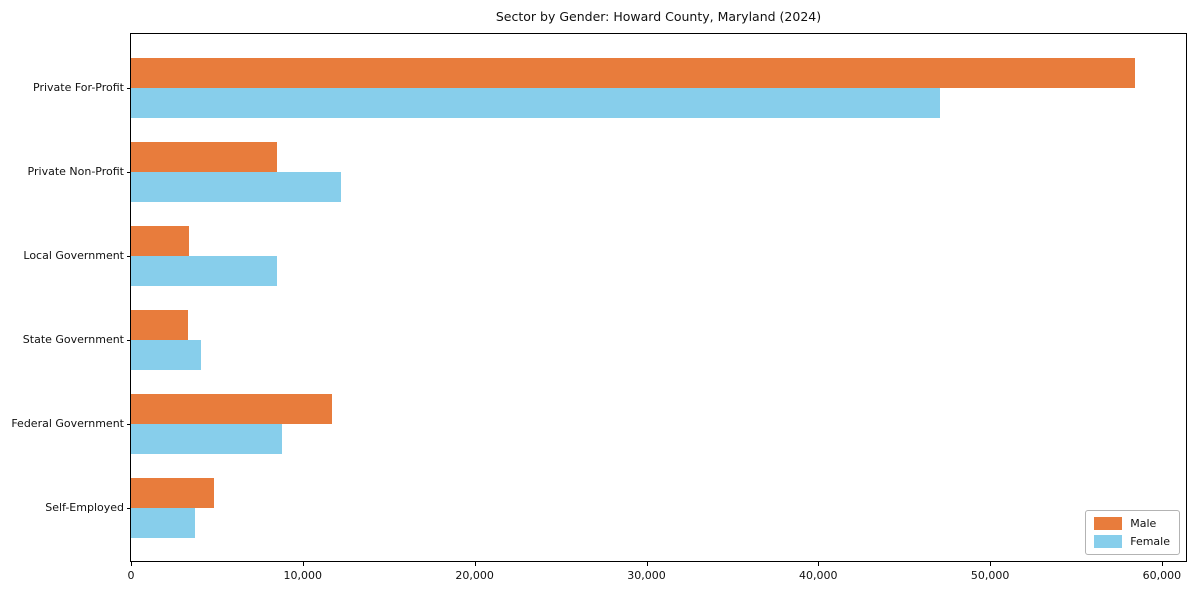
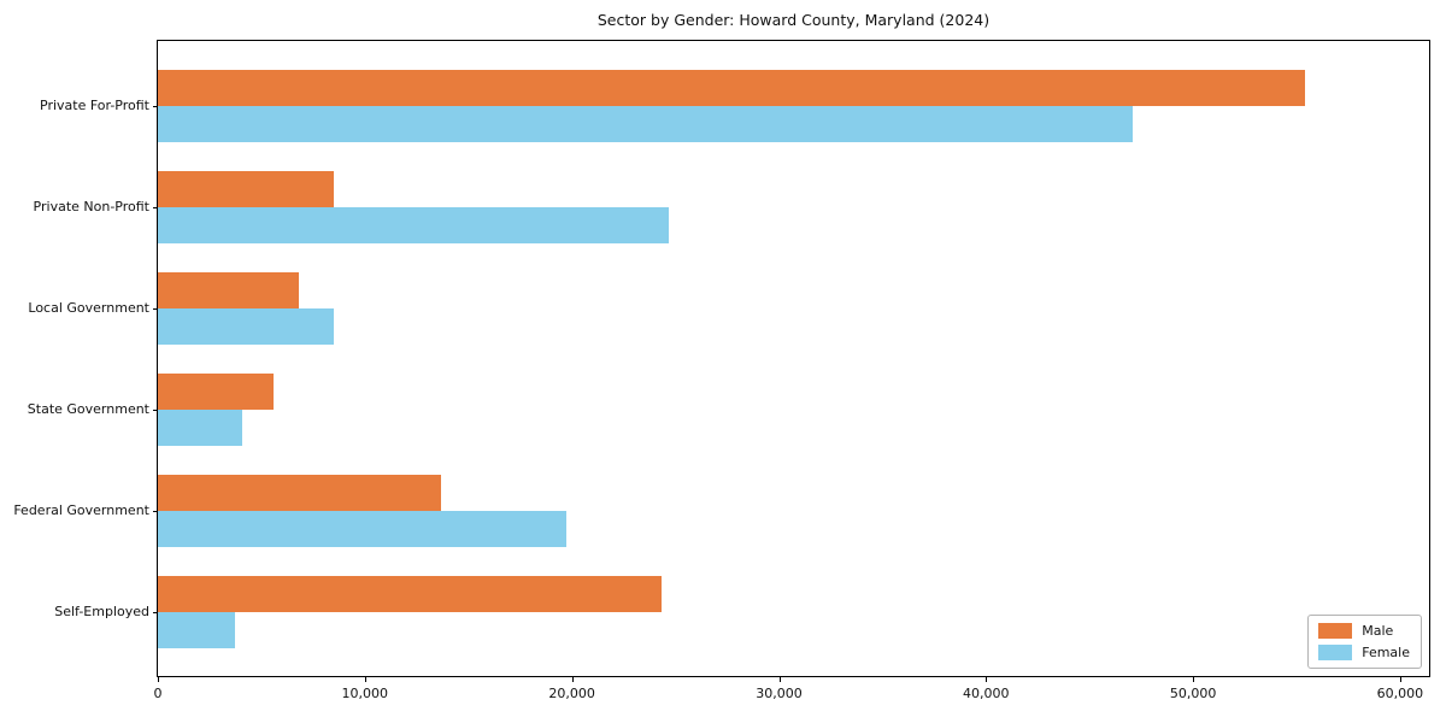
Male/Private For-Profit: 58400 -> 55400
Female/Private Non-Profit: 12200 -> 24700
Male/Local Government: 3400 -> 6800
Male/State Government: 3300 -> 5600
Male/Federal Government: 11700 -> 13700
Female/Federal Government: 8800 -> 19700
Male/Self-Employed: 4800 -> 24300
